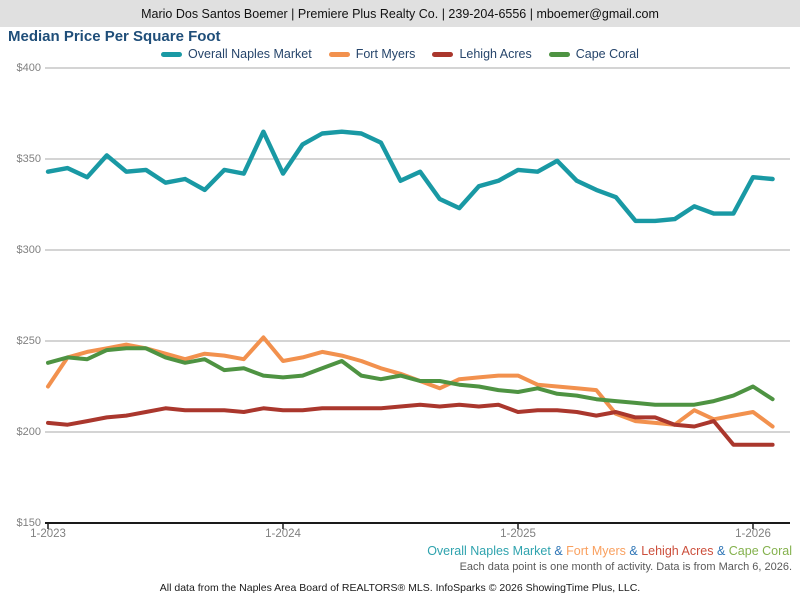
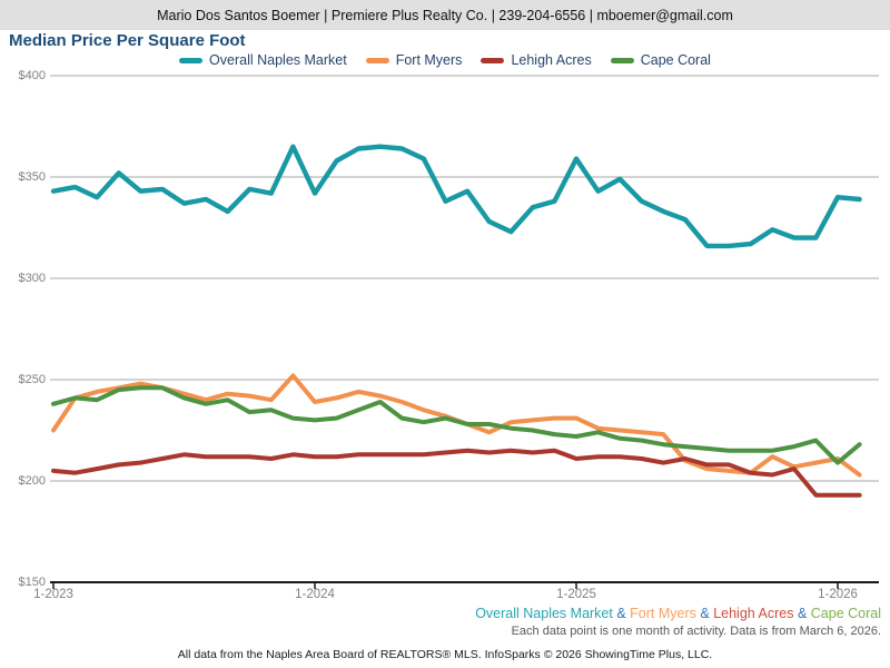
Overall Naples Market/1-2025: $344 -> $359
Cape Coral/1-2026: $225 -> $209
